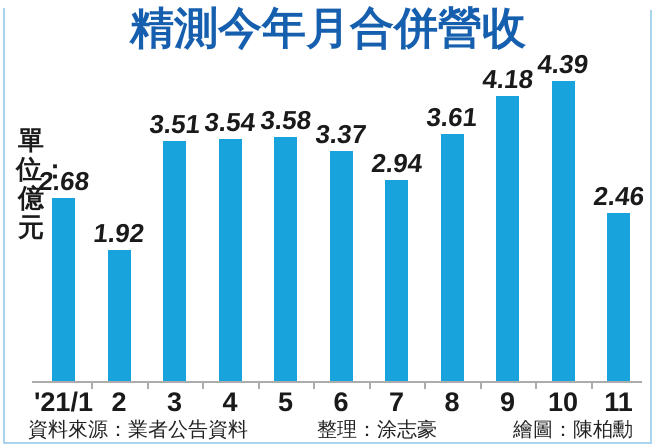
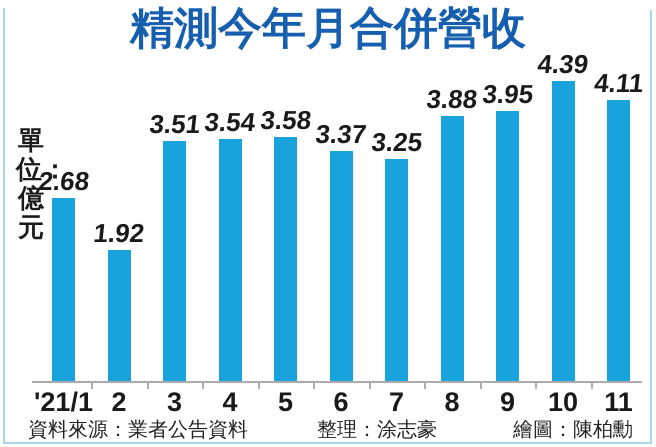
7: 2.94 -> 3.25
8: 3.61 -> 3.88
9: 4.18 -> 3.95
11: 2.46 -> 4.11
